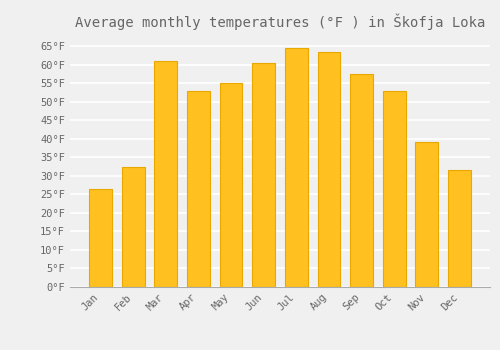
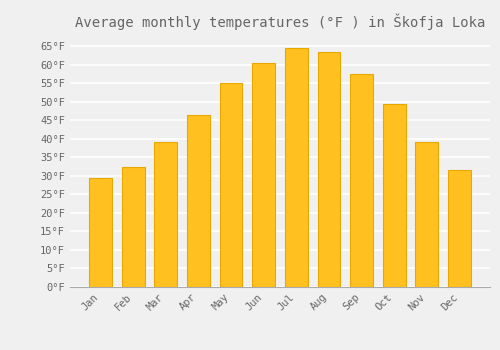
Jan: 26.5°F -> 29.5°F
Mar: 61.0°F -> 39.0°F
Apr: 53.0°F -> 46.5°F
Oct: 53.0°F -> 49.5°F
